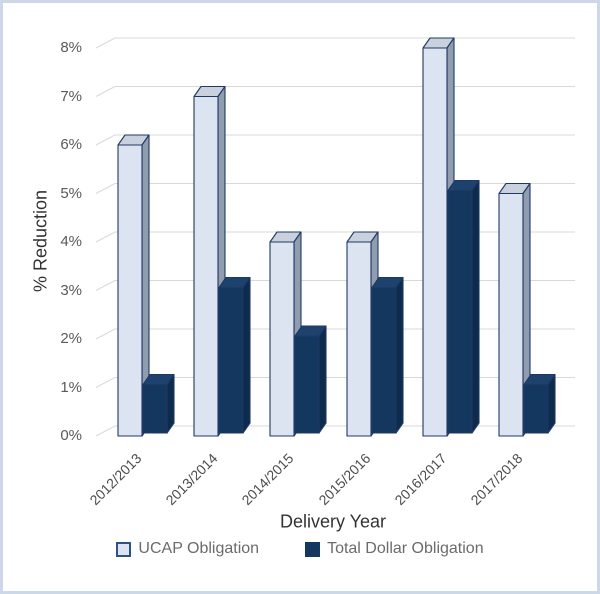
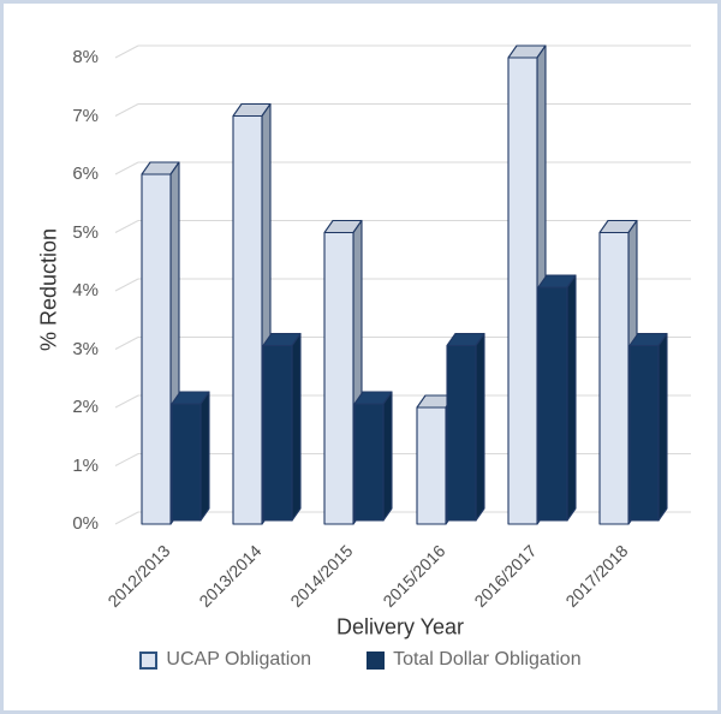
Total Dollar Obligation/2012/2013: 1% -> 2%
UCAP Obligation/2014/2015: 4% -> 5%
UCAP Obligation/2015/2016: 4% -> 2%
Total Dollar Obligation/2016/2017: 5% -> 4%
Total Dollar Obligation/2017/2018: 1% -> 3%
